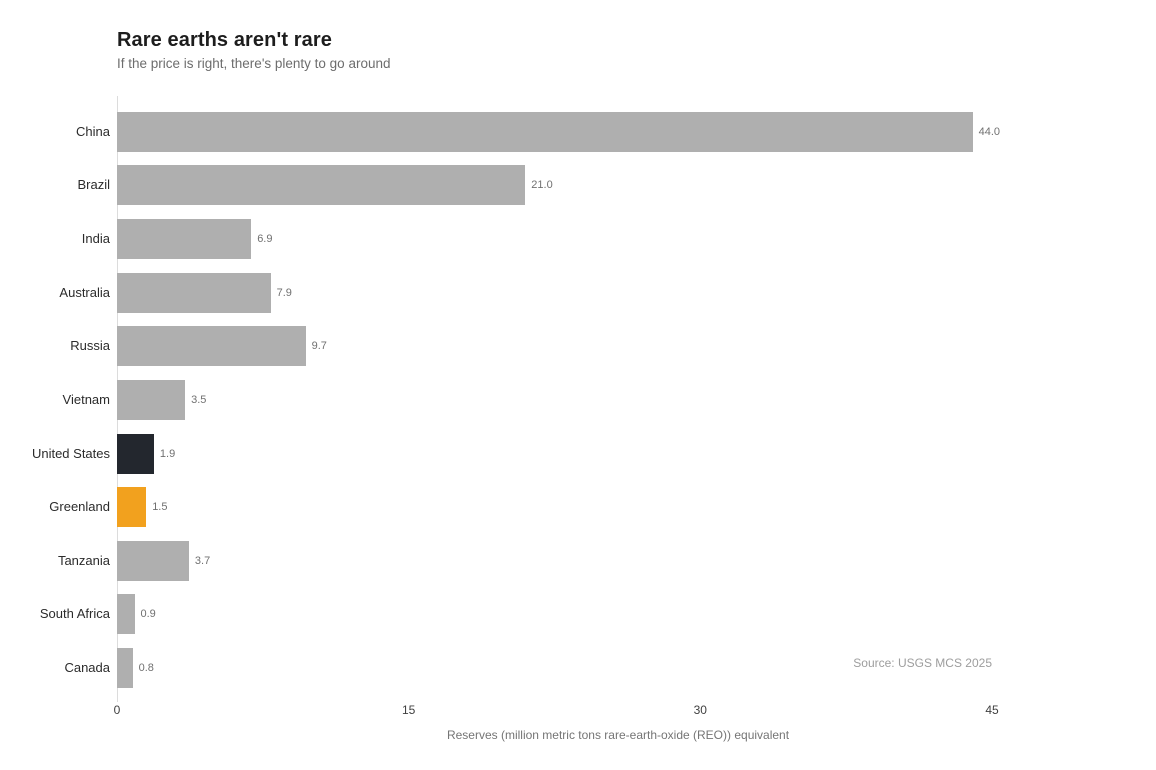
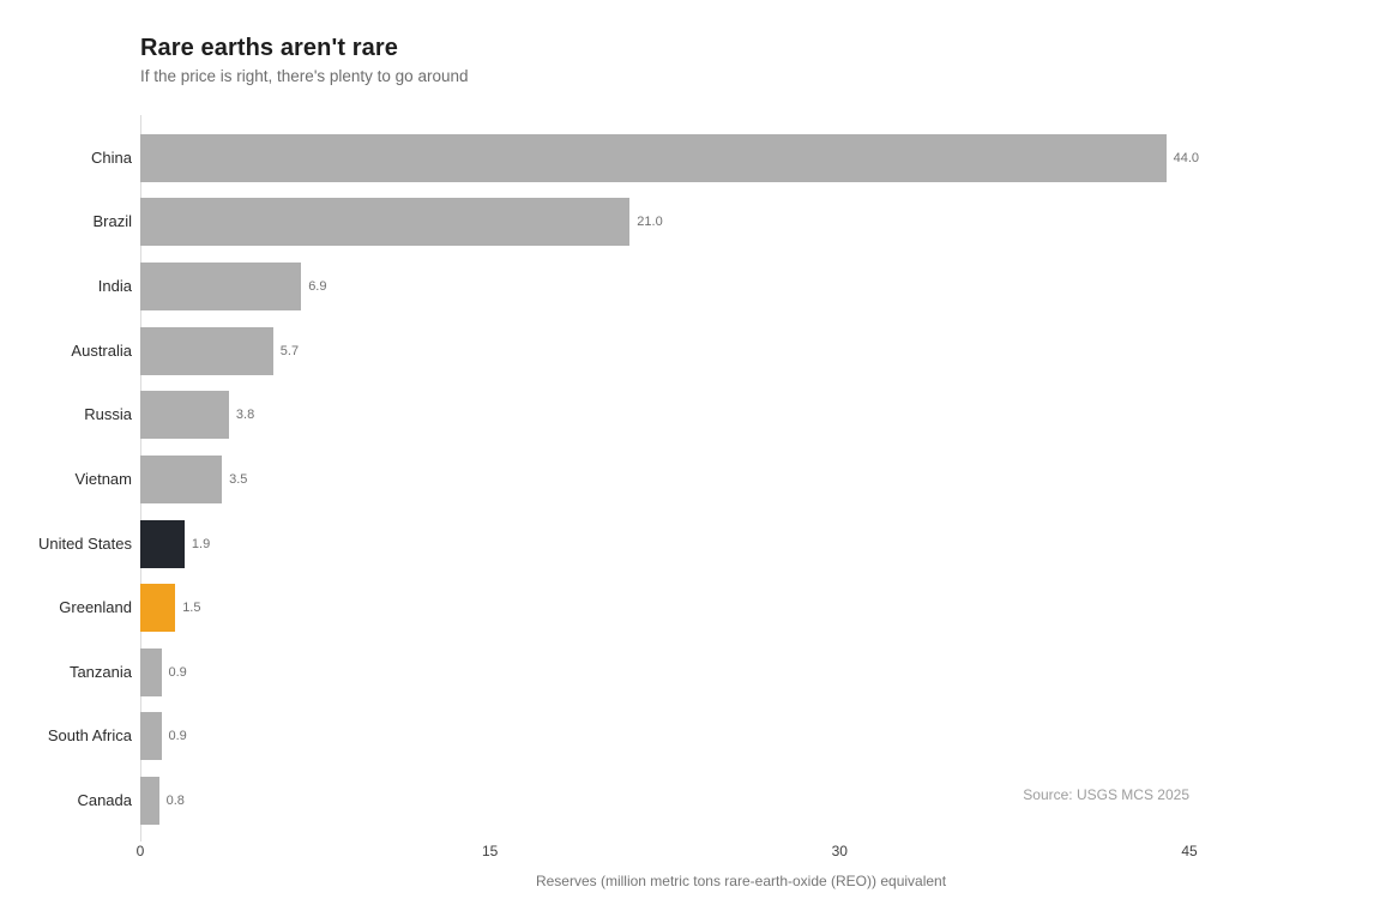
Australia: 7.9 -> 5.7
Russia: 9.7 -> 3.8
Tanzania: 3.7 -> 0.9
